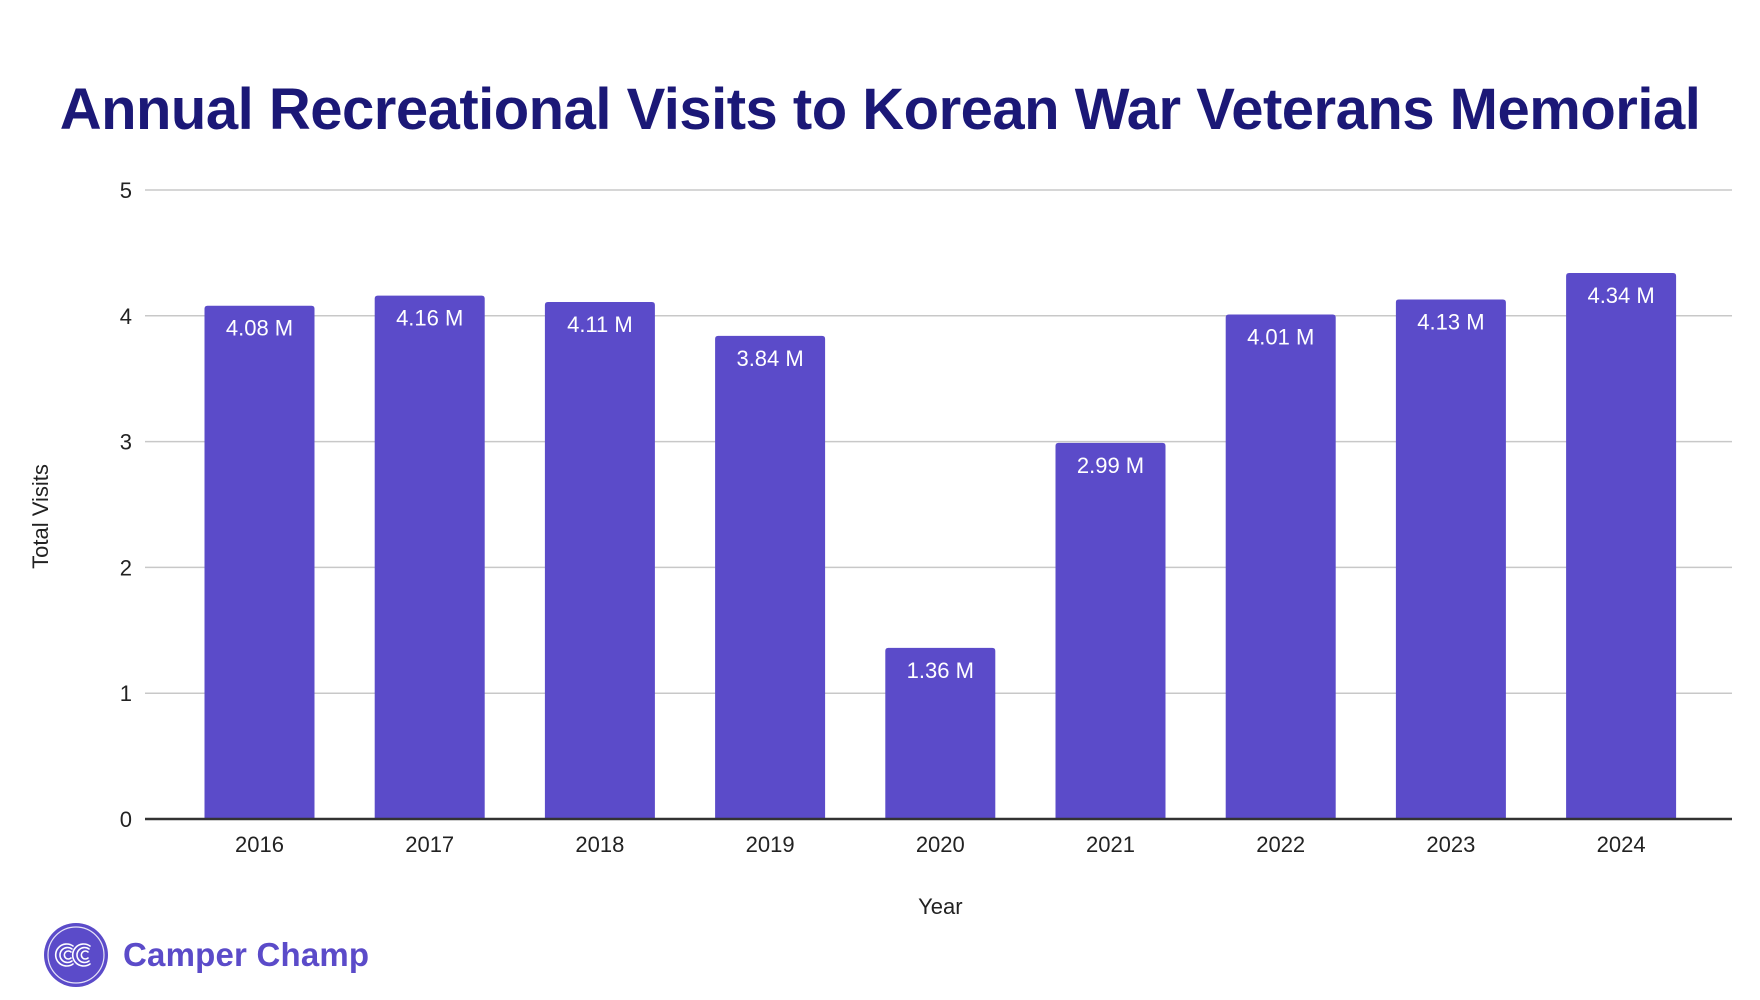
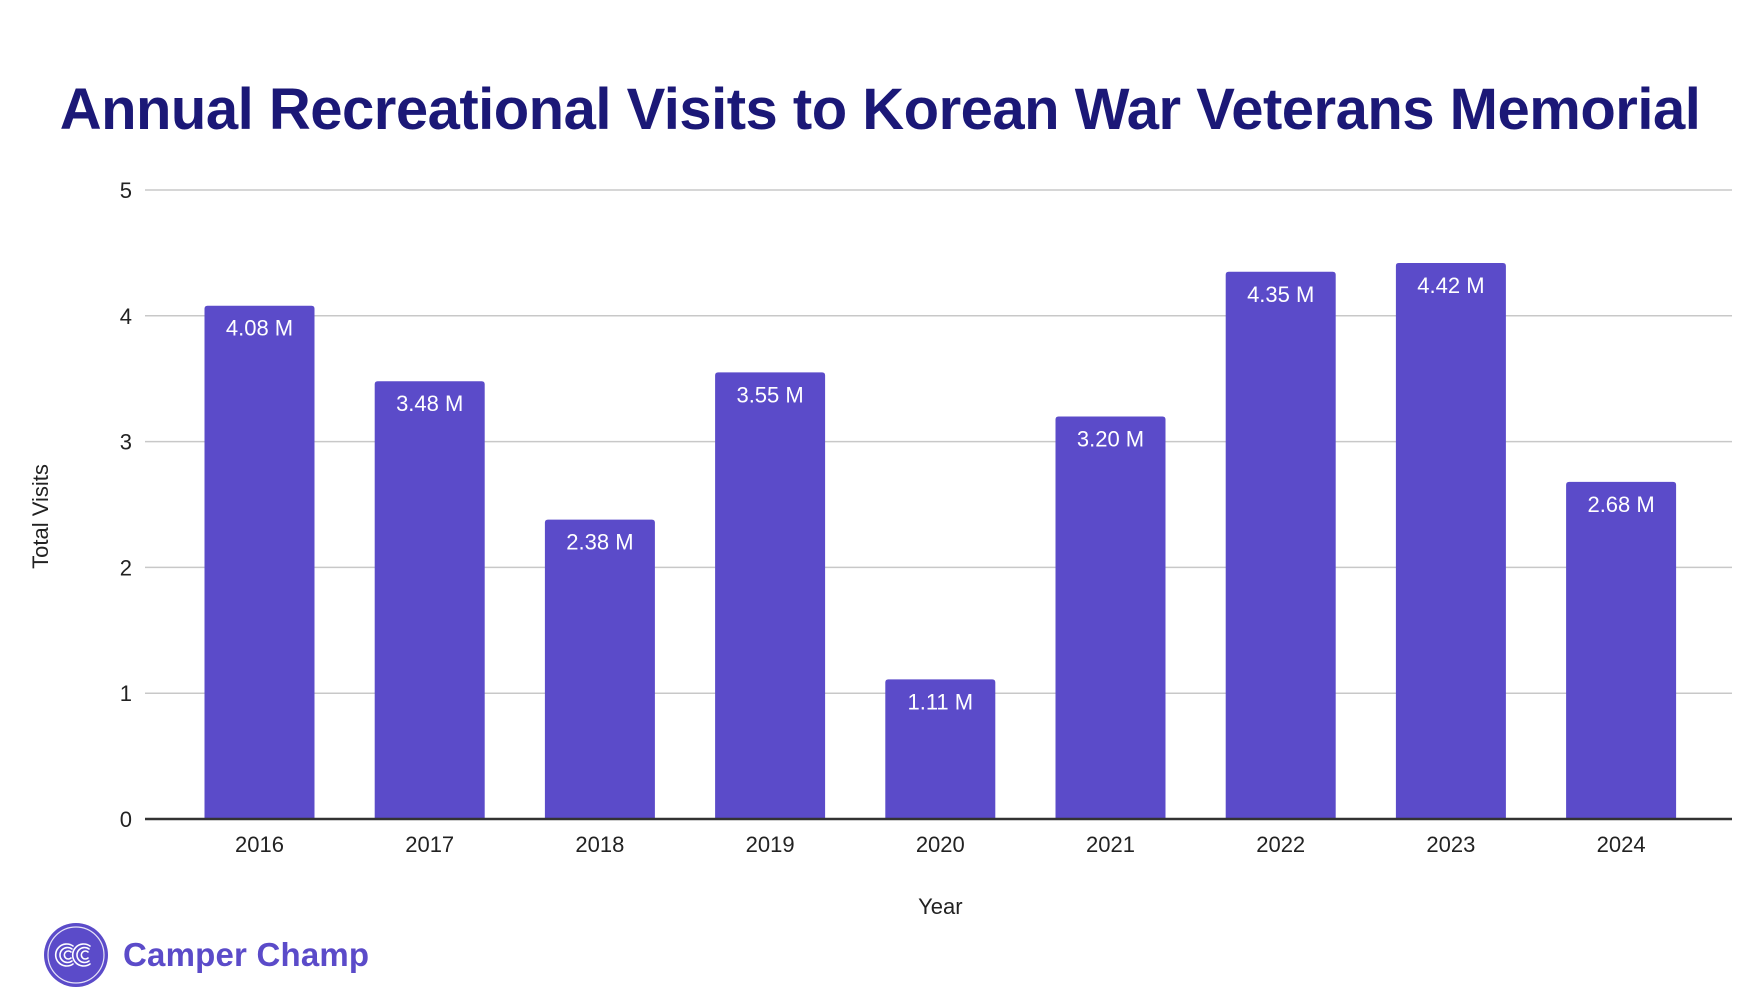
2017: 4.16 -> 3.48
2018: 4.11 -> 2.38
2019: 3.84 -> 3.55
2020: 1.36 -> 1.11
2021: 2.99 -> 3.20
2022: 4.01 -> 4.35
2023: 4.13 -> 4.42
2024: 4.34 -> 2.68
